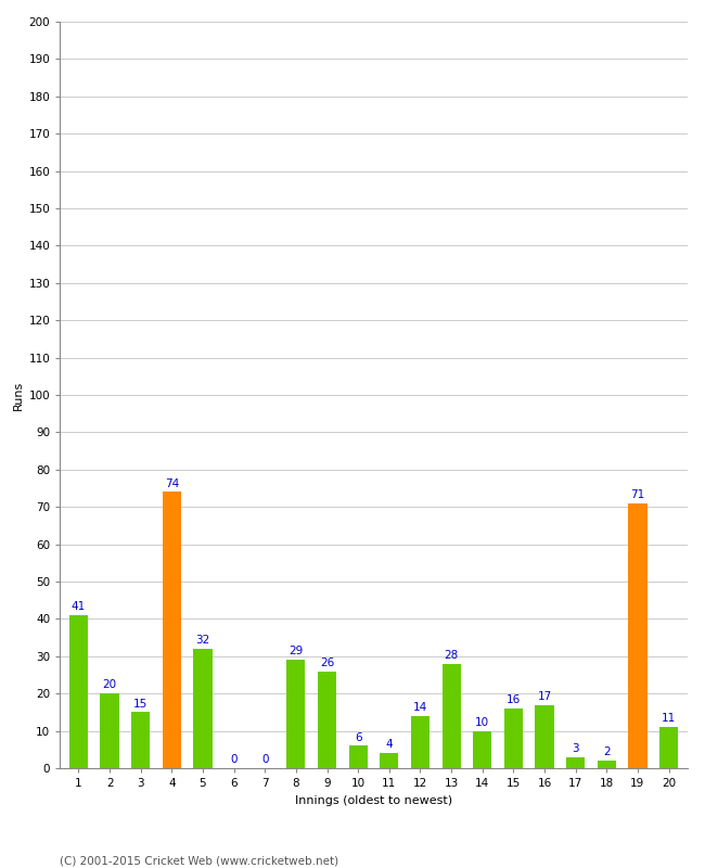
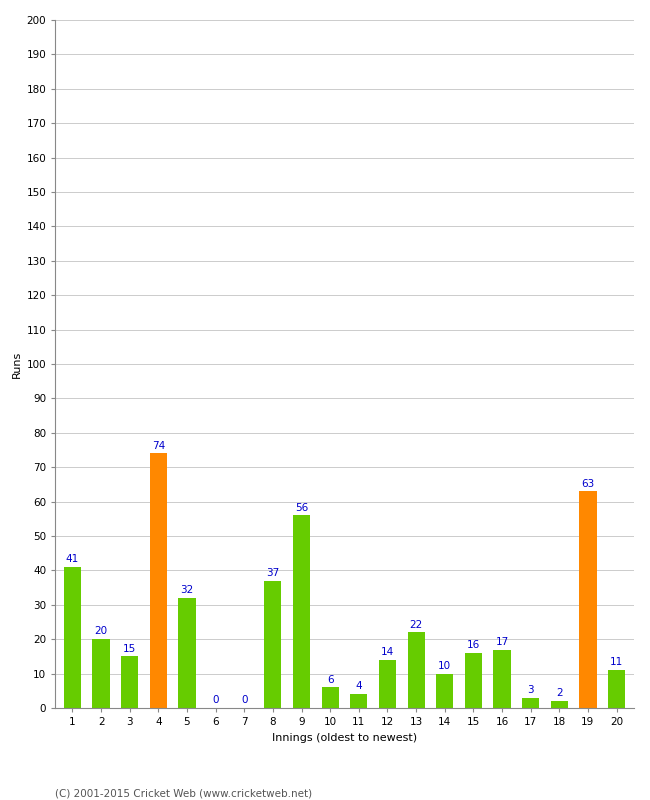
8: 29 -> 37
9: 26 -> 56
13: 28 -> 22
19: 71 -> 63
